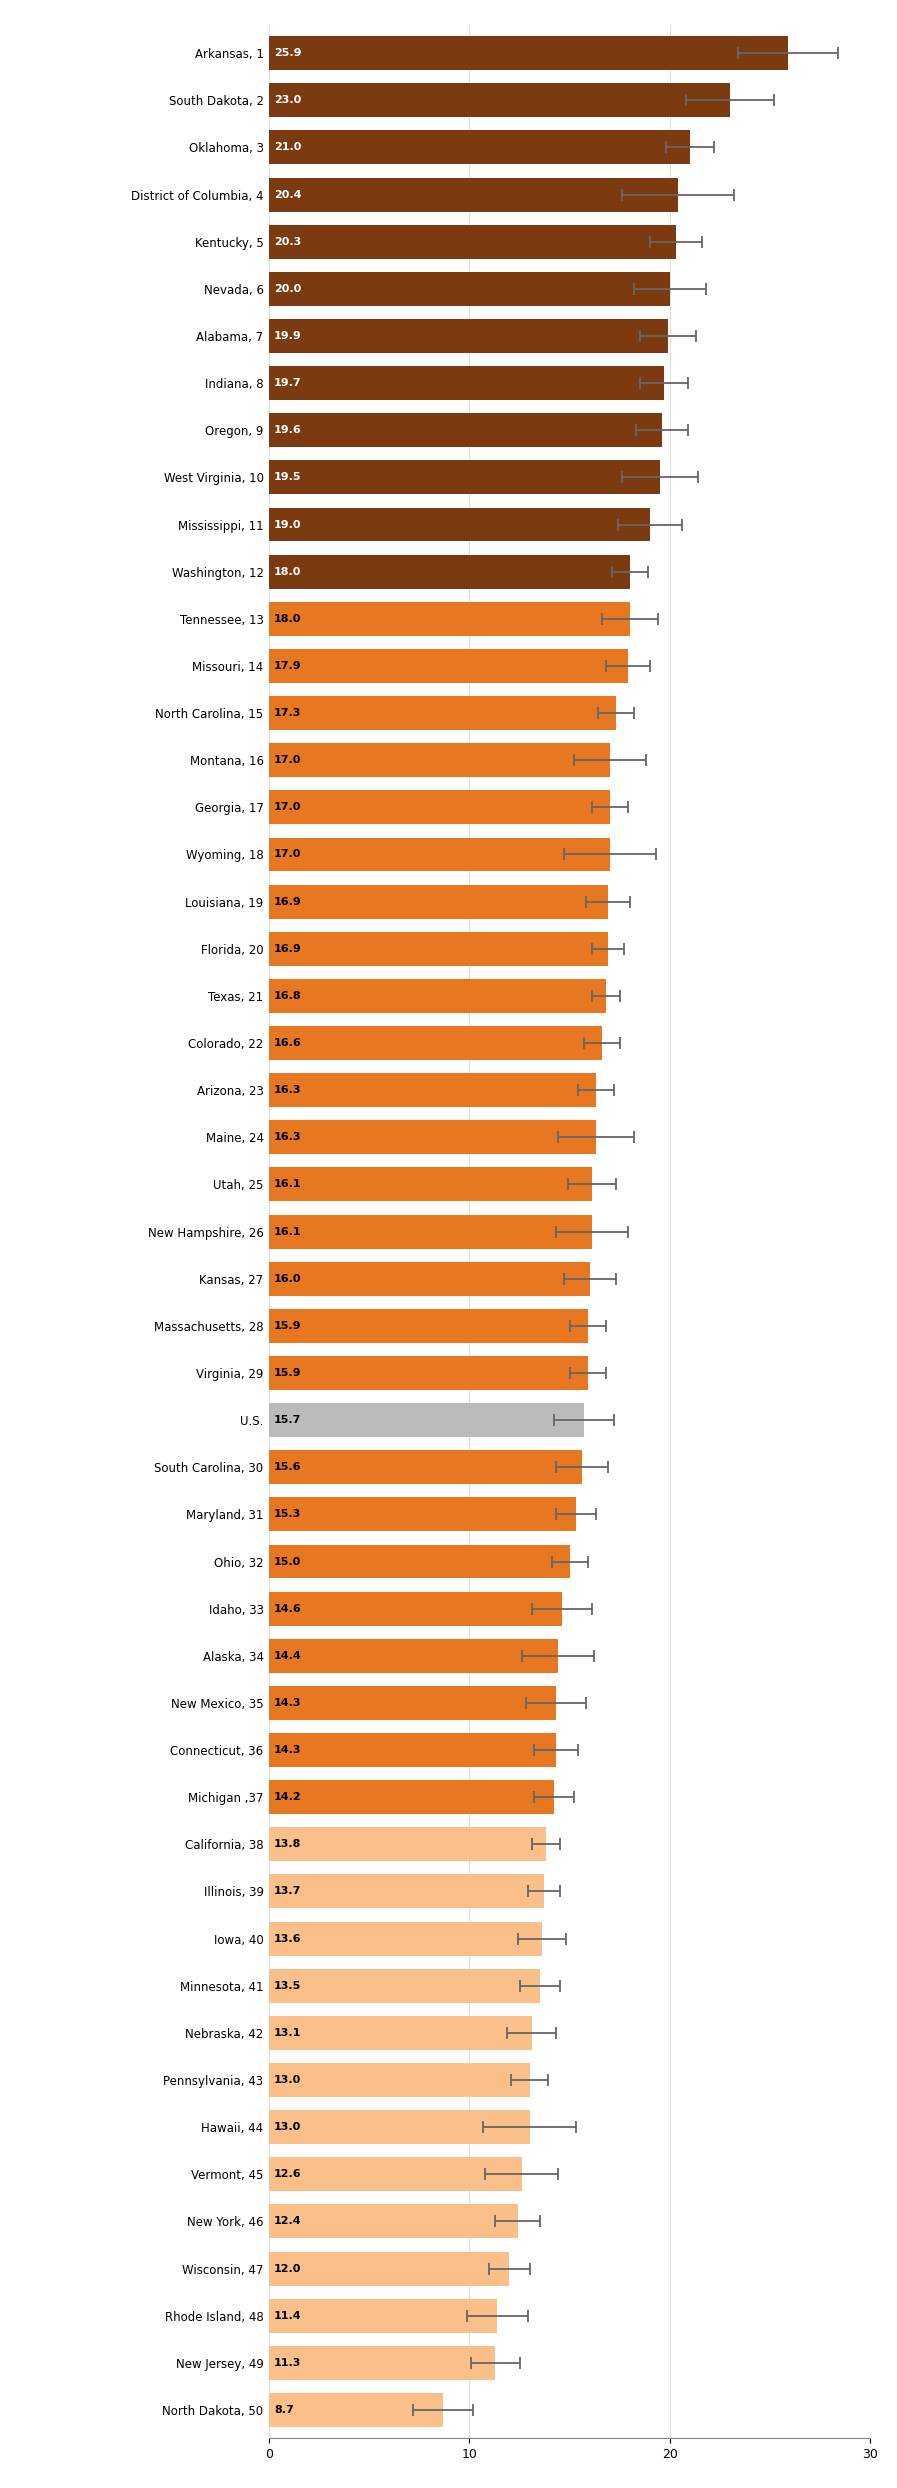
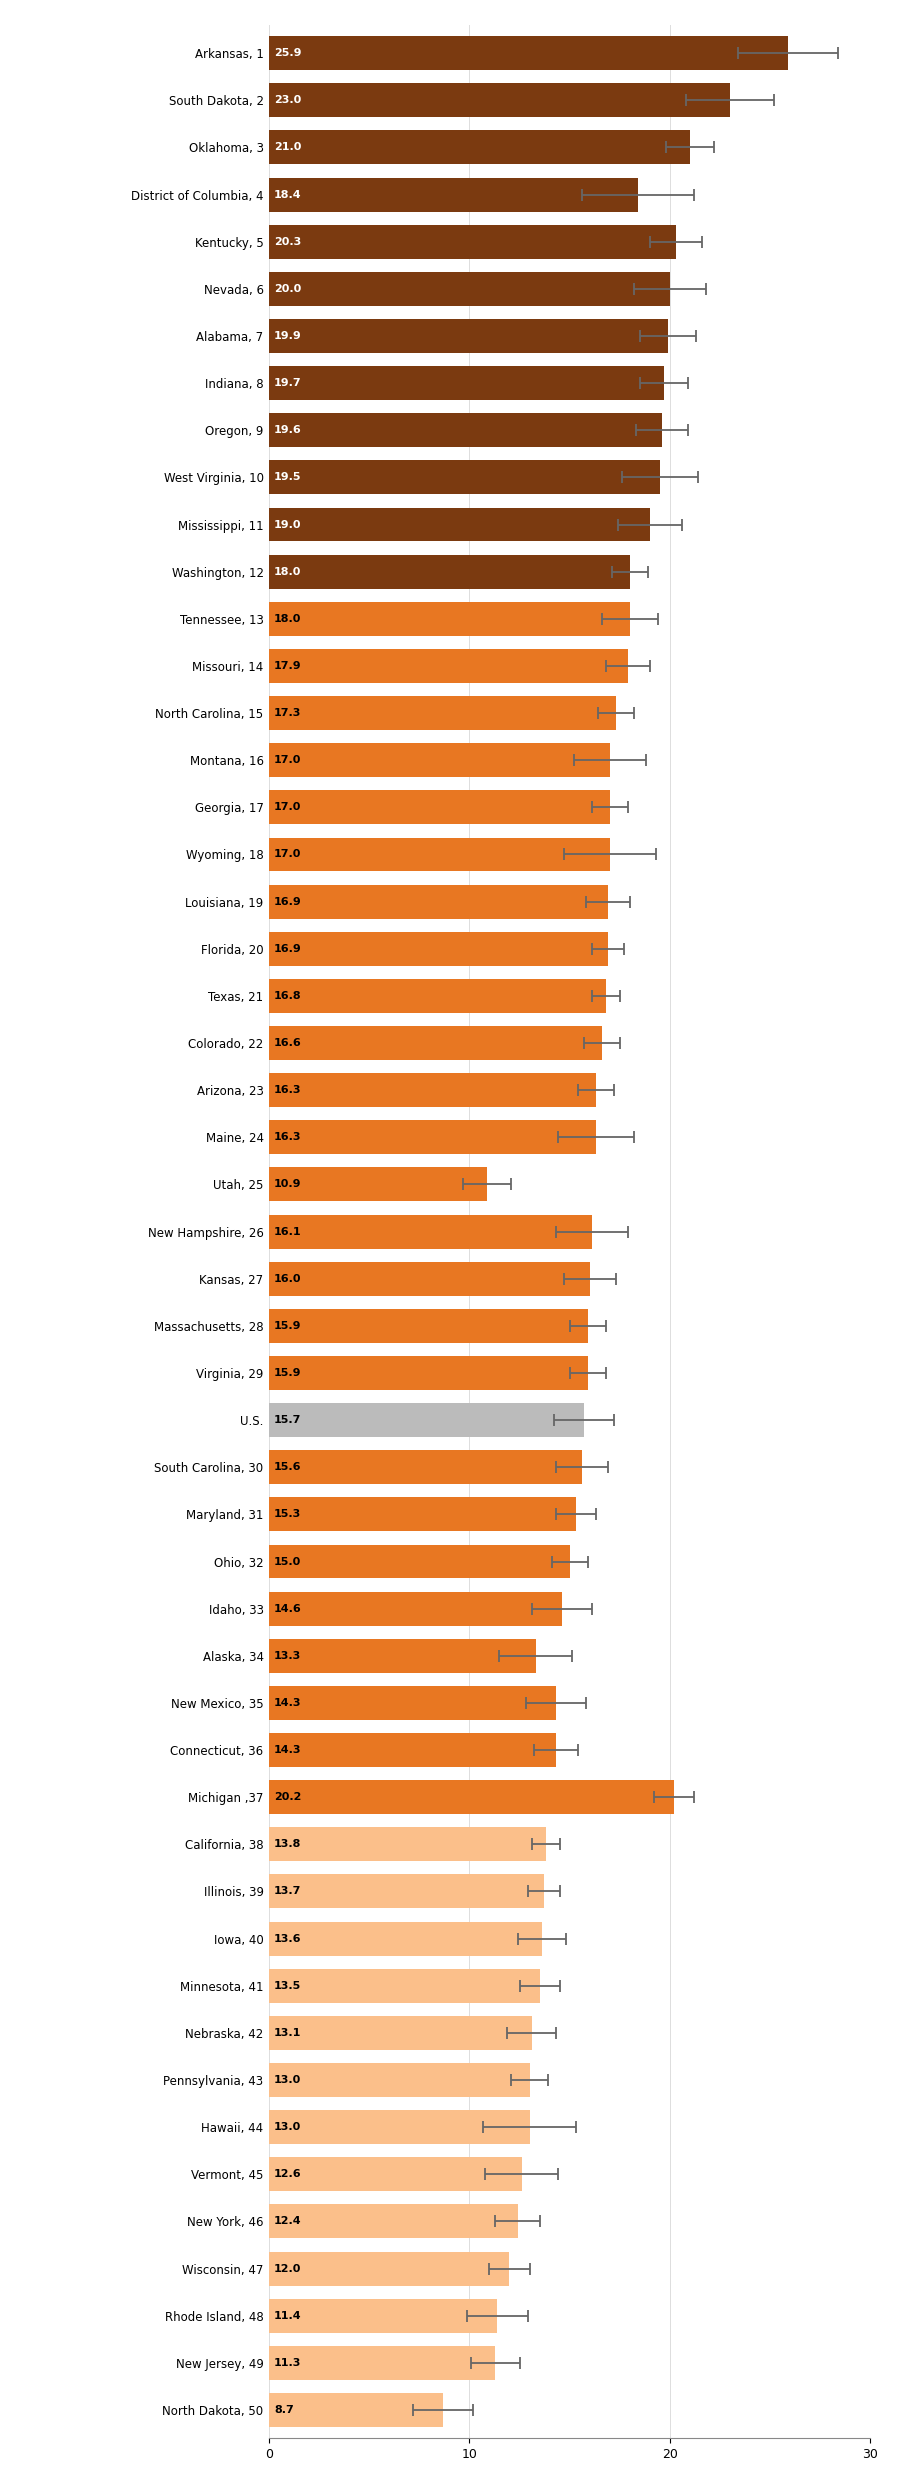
District of Columbia, 4: 20.4 -> 18.4
Utah, 25: 16.1 -> 10.9
Alaska, 34: 14.4 -> 13.3
Michigan ,37: 14.2 -> 20.2
